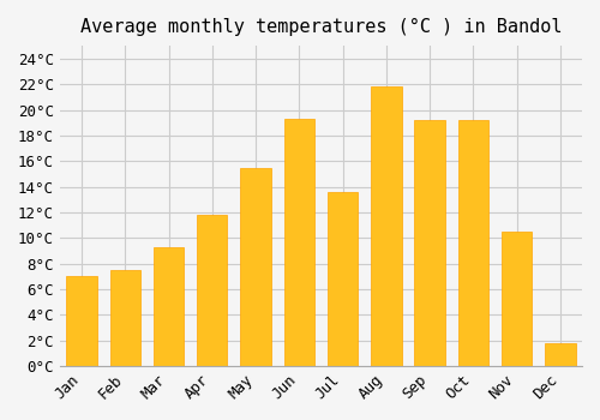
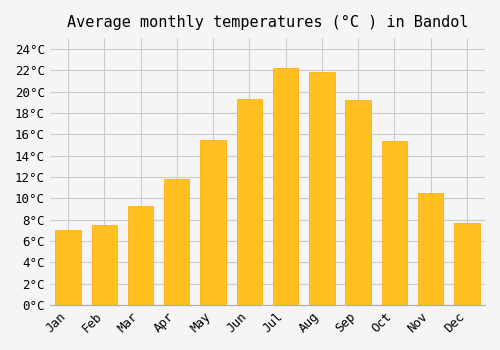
Jul: 13.6°C -> 22.2°C
Oct: 19.2°C -> 15.4°C
Dec: 1.8°C -> 7.7°C
